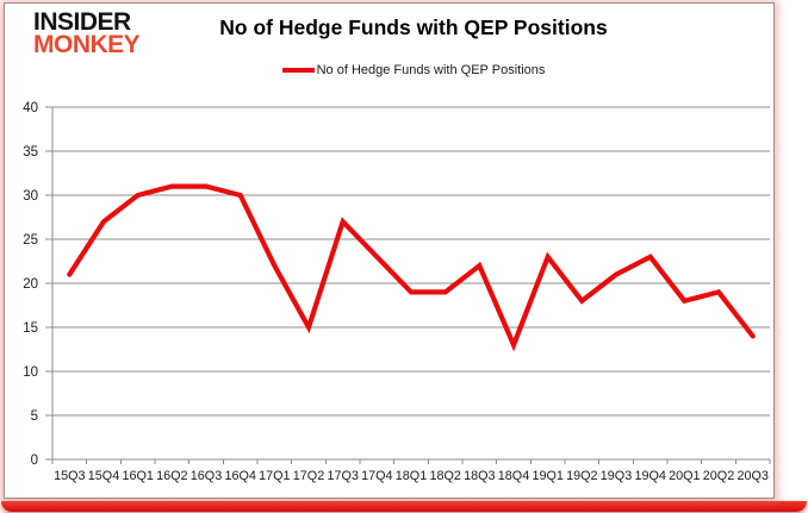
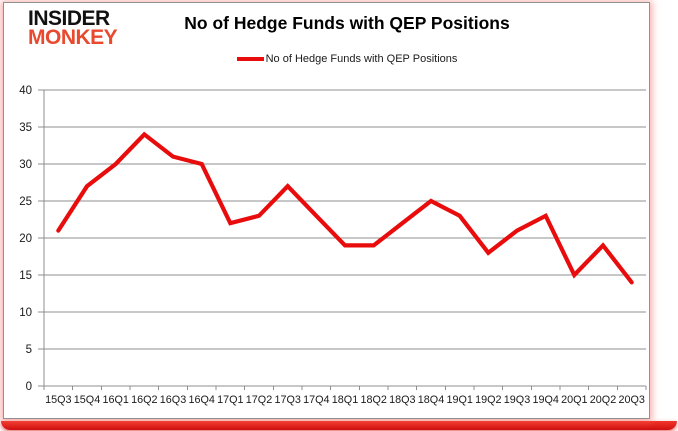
16Q2: 31 -> 34
17Q2: 15 -> 23
18Q4: 13 -> 25
20Q1: 18 -> 15
